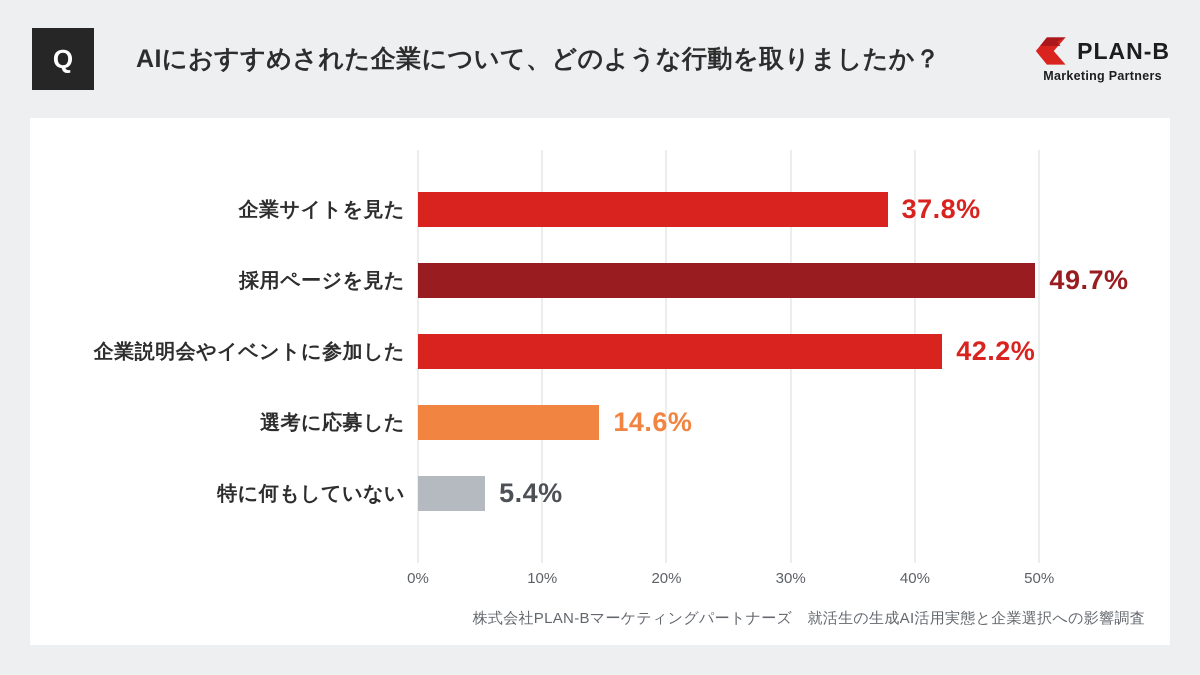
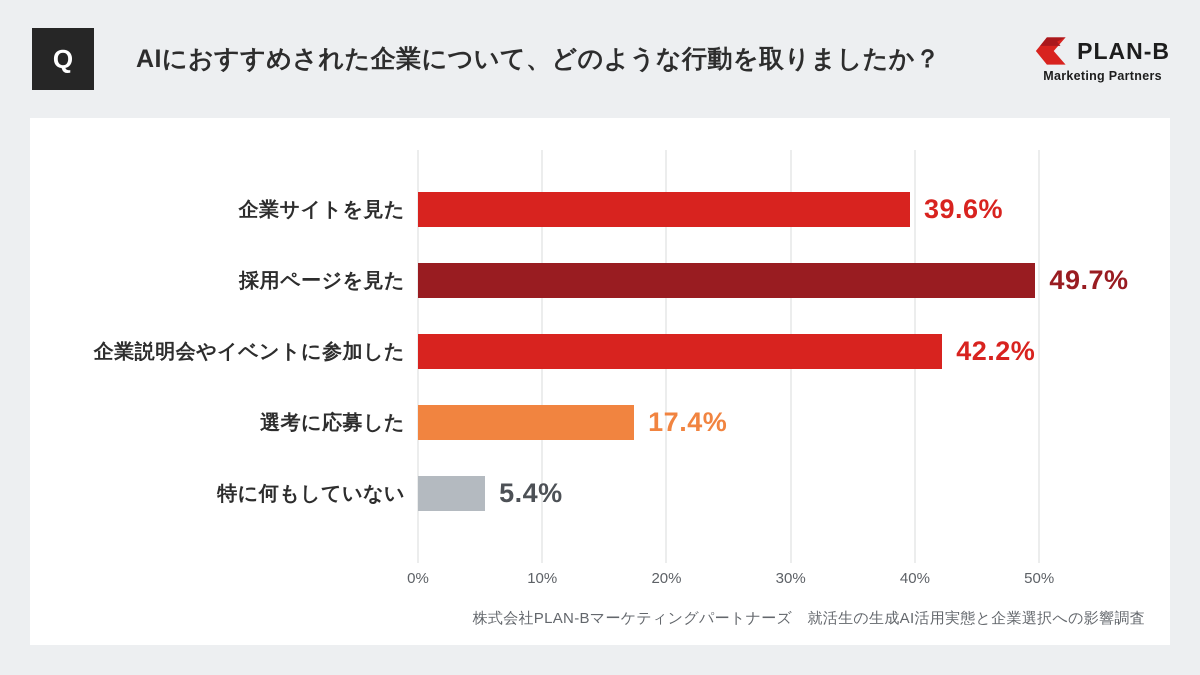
企業サイトを見た: 37.8% -> 39.6%
選考に応募した: 14.6% -> 17.4%
